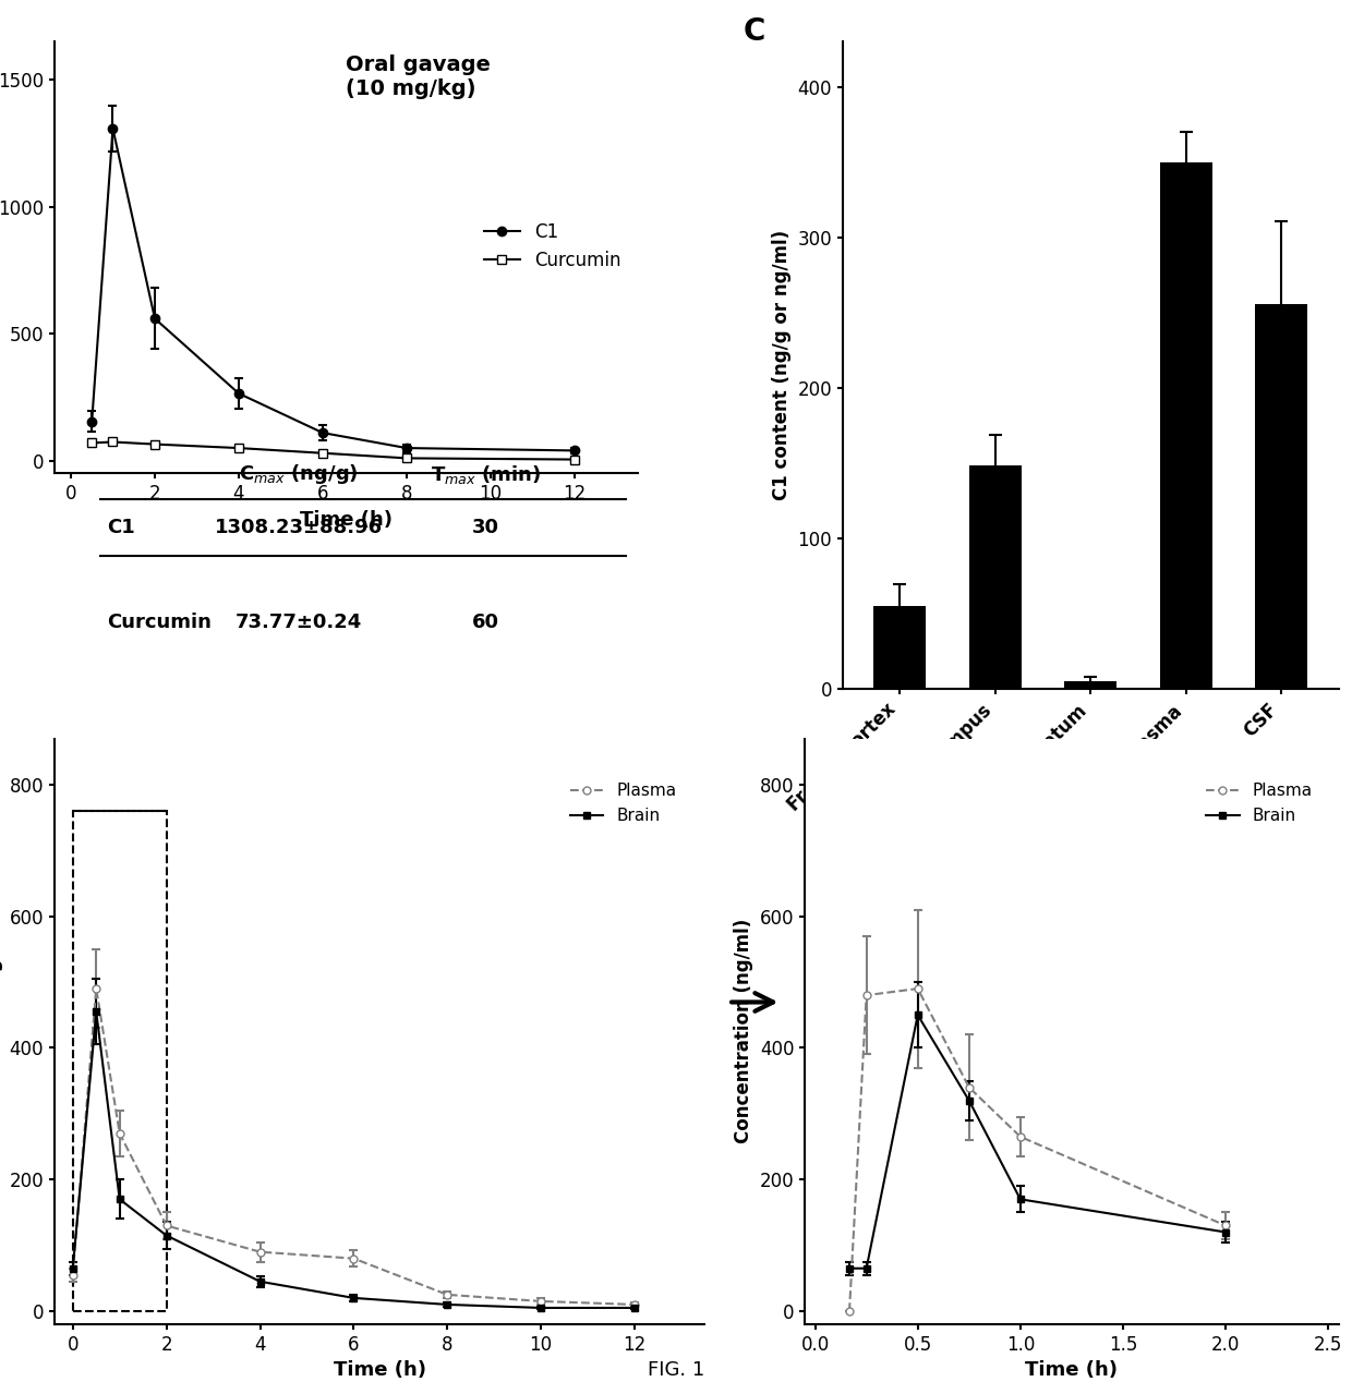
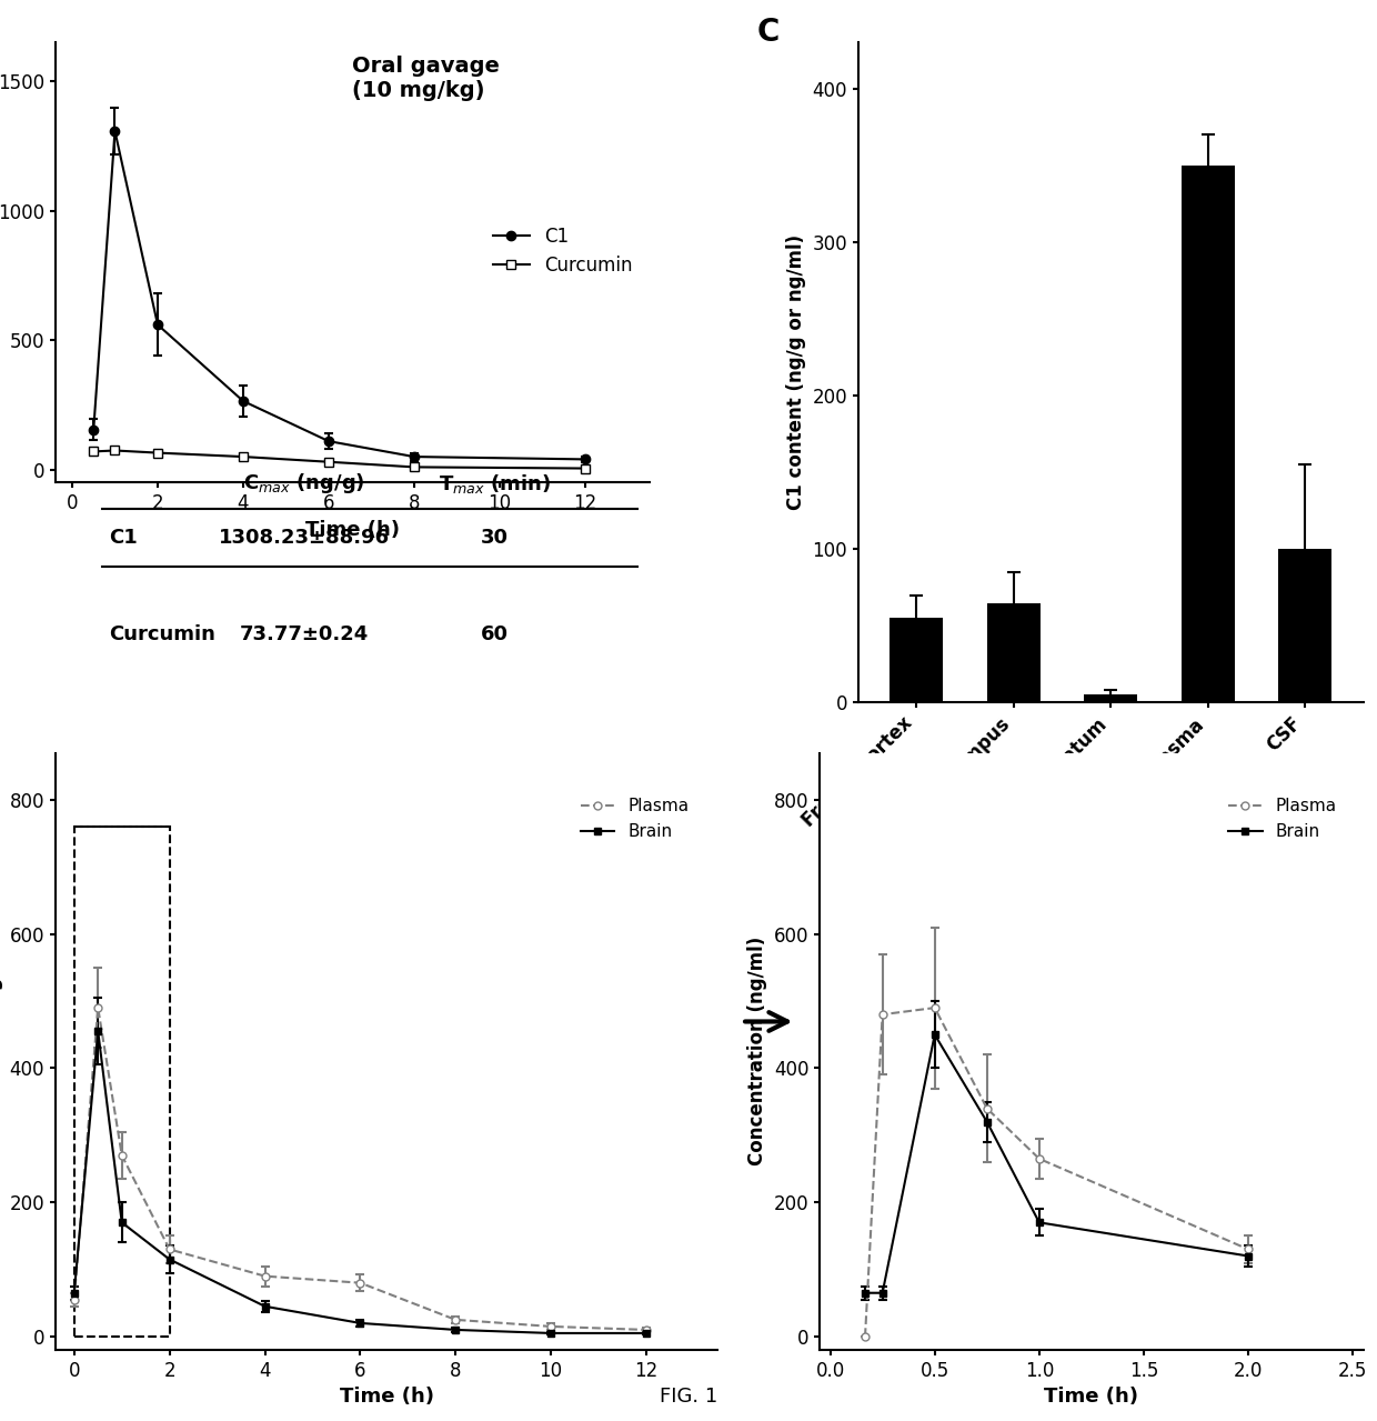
Hippocampus: 149 -> 65
CSF: 256 -> 100
